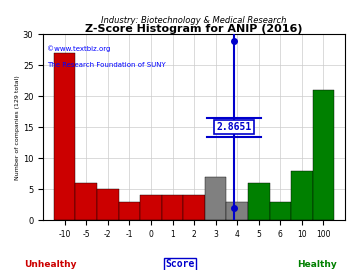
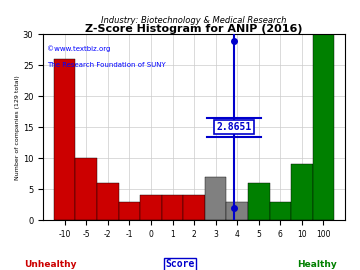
-10: 27 -> 26
-5: 6 -> 10
-2: 5 -> 6
10: 8 -> 9
100: 21 -> 30
